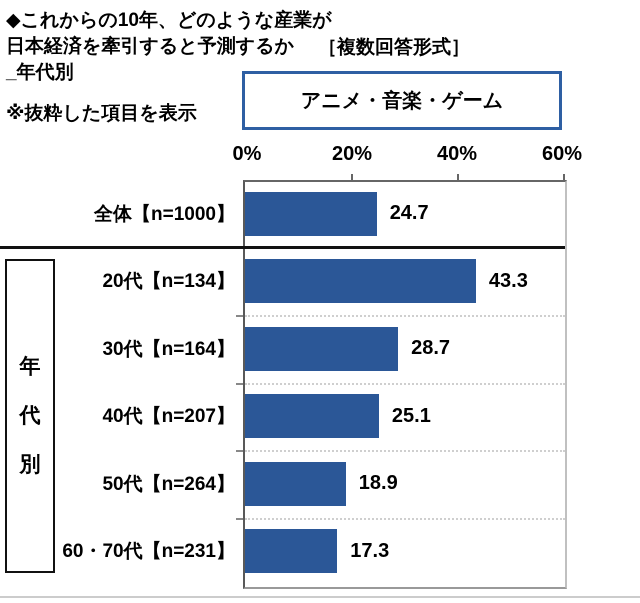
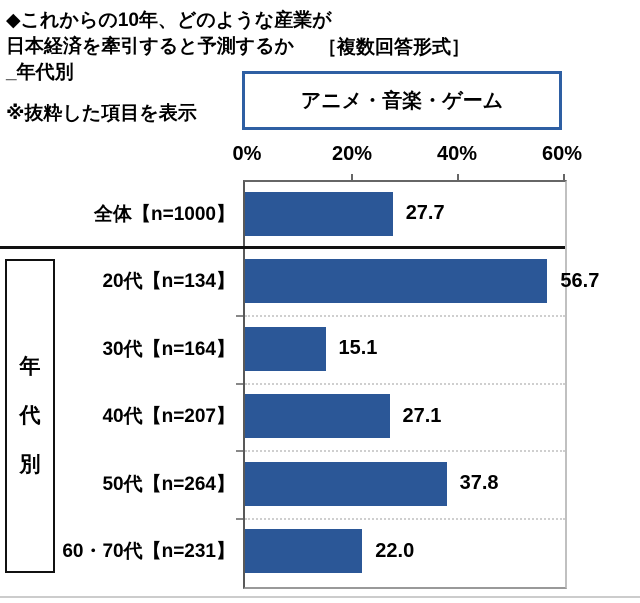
全体【n=1000】: 24.7 -> 27.7
20代【n=134】: 43.3 -> 56.7
30代【n=164】: 28.7 -> 15.1
40代【n=207】: 25.1 -> 27.1
50代【n=264】: 18.9 -> 37.8
60・70代【n=231】: 17.3 -> 22.0
